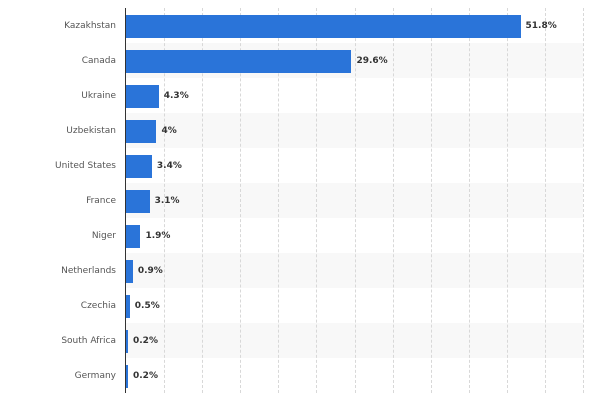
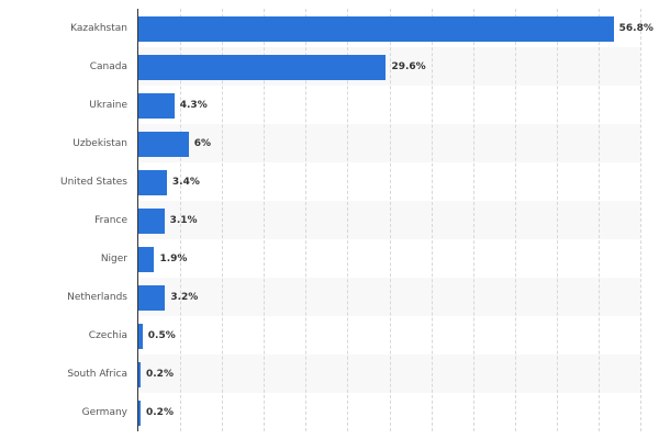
Kazakhstan: 51.8% -> 56.8%
Uzbekistan: 4% -> 6%
Netherlands: 0.9% -> 3.2%
